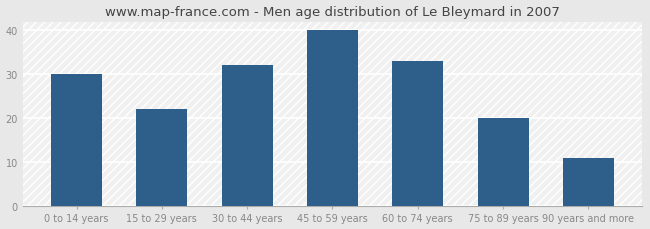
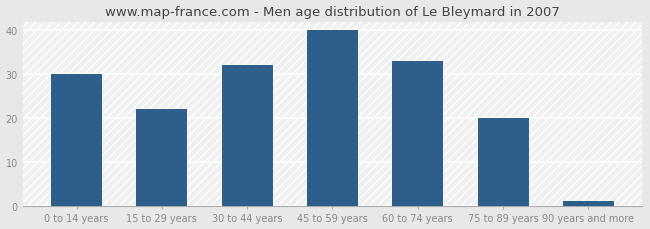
90 years and more: 11 -> 1
